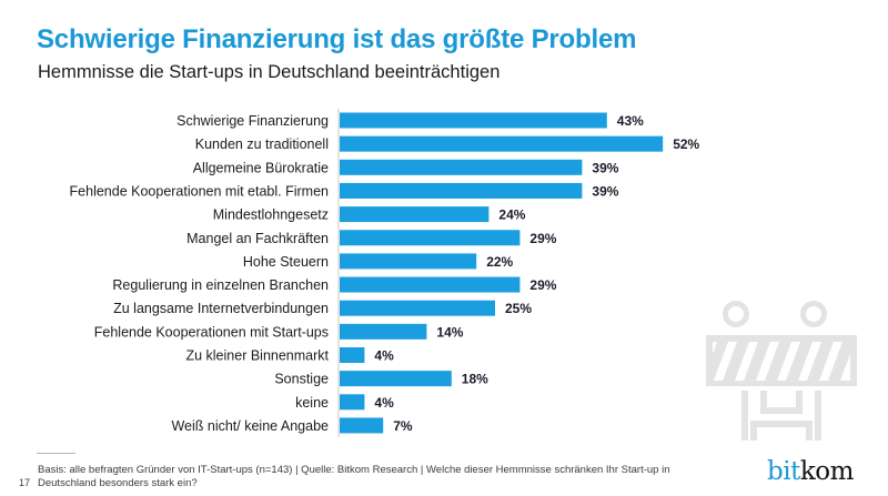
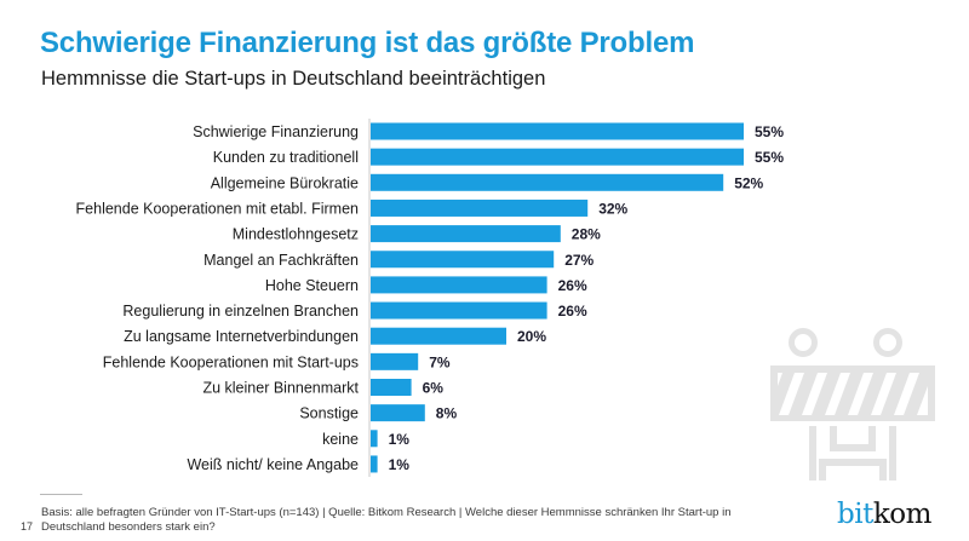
Schwierige Finanzierung: 43% -> 55%
Kunden zu traditionell: 52% -> 55%
Allgemeine Bürokratie: 39% -> 52%
Fehlende Kooperationen mit etabl. Firmen: 39% -> 32%
Mindestlohngesetz: 24% -> 28%
Mangel an Fachkräften: 29% -> 27%
Hohe Steuern: 22% -> 26%
Regulierung in einzelnen Branchen: 29% -> 26%
Zu langsame Internetverbindungen: 25% -> 20%
Fehlende Kooperationen mit Start-ups: 14% -> 7%
Zu kleiner Binnenmarkt: 4% -> 6%
Sonstige: 18% -> 8%
keine: 4% -> 1%
Weiß nicht/ keine Angabe: 7% -> 1%
